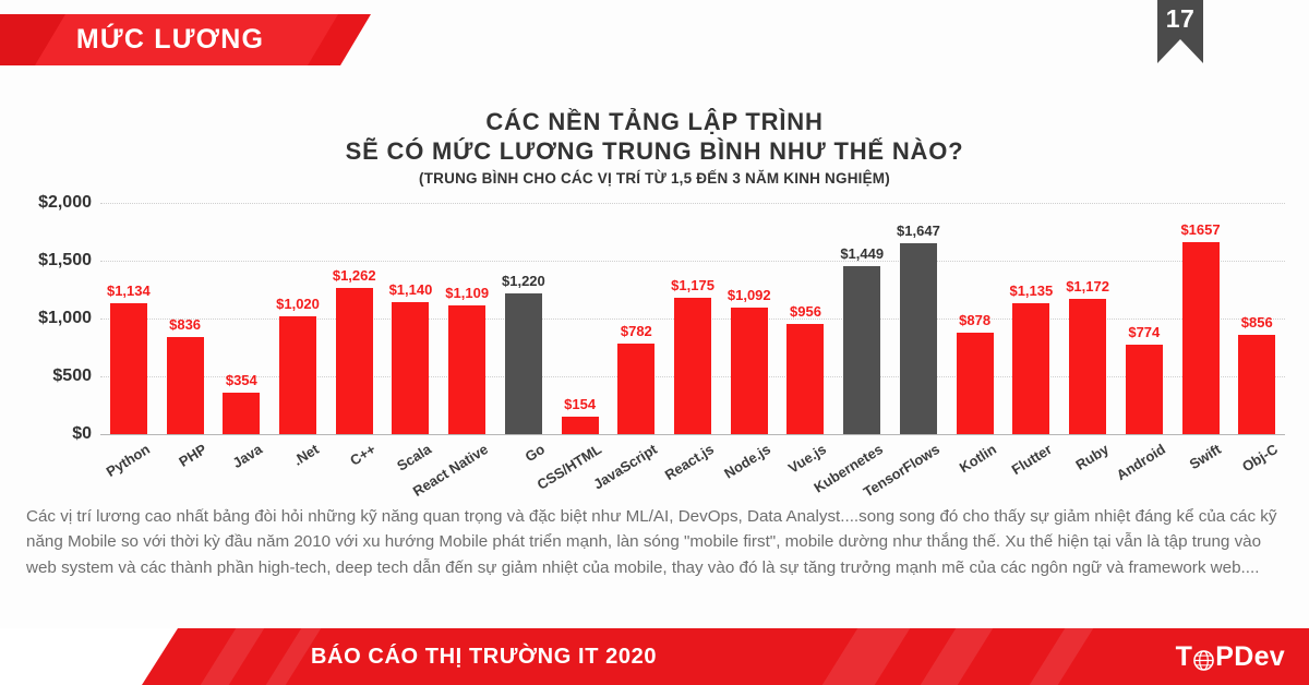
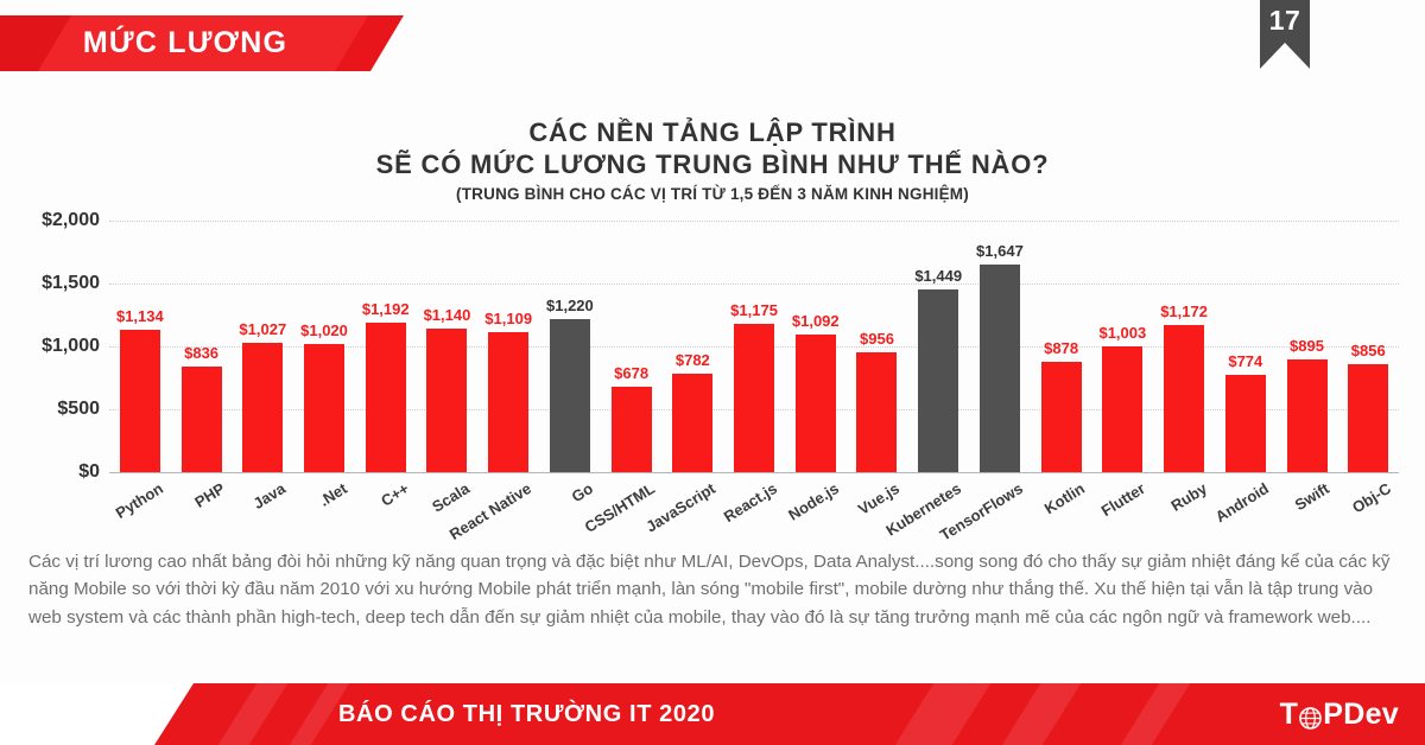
Java: $354 -> $1,027
C++: $1,262 -> $1,192
CSS/HTML: $154 -> $678
Flutter: $1,135 -> $1,003
Swift: $1657 -> $895
